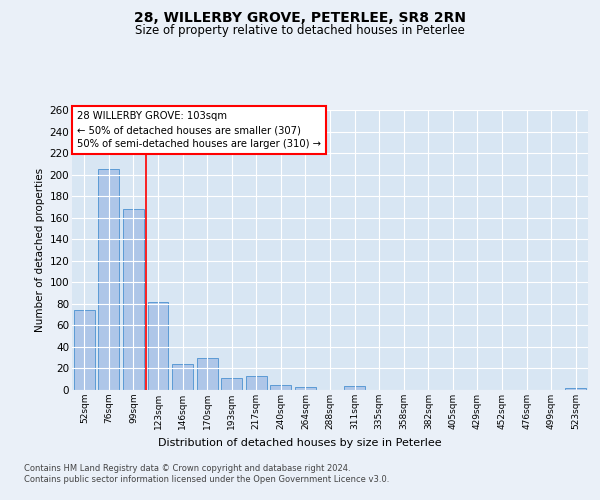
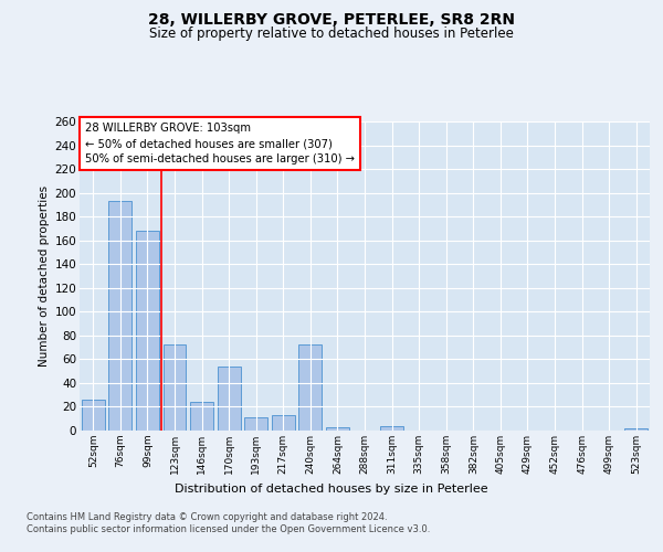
52sqm: 74 -> 26
76sqm: 205 -> 193
123sqm: 82 -> 72
170sqm: 30 -> 54
240sqm: 5 -> 72
